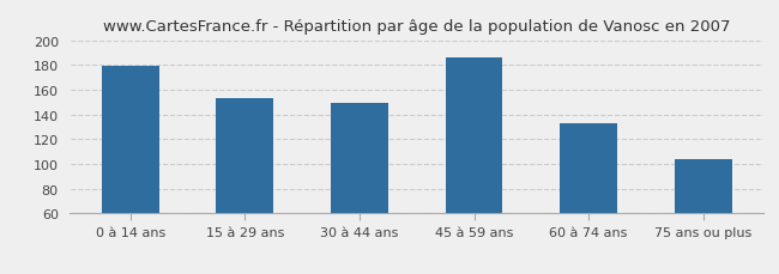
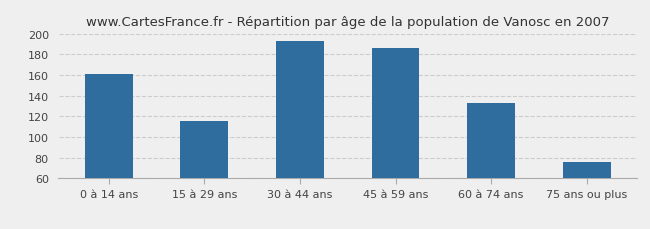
0 à 14 ans: 179 -> 161
15 à 29 ans: 153 -> 115
30 à 44 ans: 149 -> 193
75 ans ou plus: 104 -> 76
